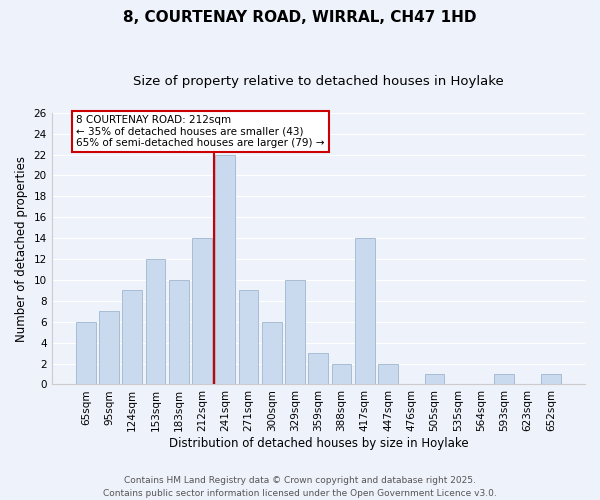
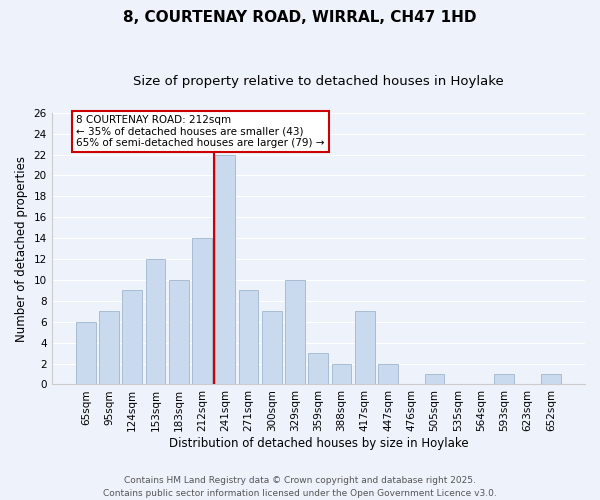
300sqm: 6 -> 7
417sqm: 14 -> 7
